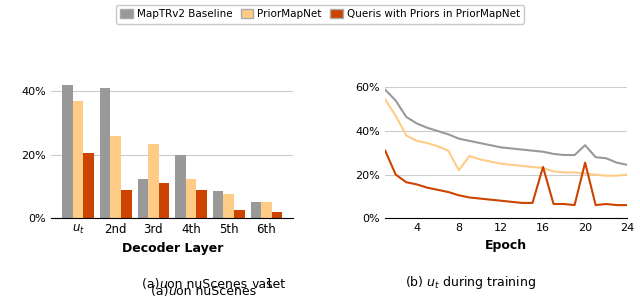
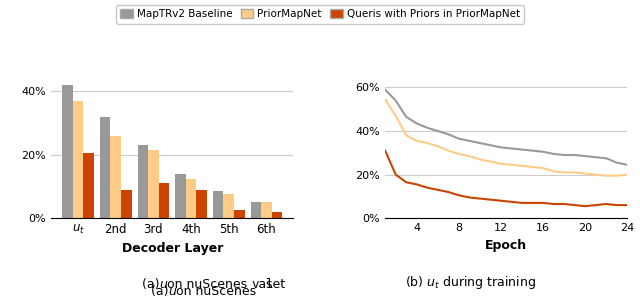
MapTRv2 Baseline/2nd: 41.0% -> 32.0%
MapTRv2 Baseline/3rd: 12.5% -> 23.0%
PriorMapNet/3rd: 23.5% -> 21.5%
MapTRv2 Baseline/4th: 20.0% -> 14.0%
PriorMapNet/8: 22.0% -> 29.5%
Queris with Priors in PriorMapNet/16: 23.5% -> 7.0%
MapTRv2 Baseline/20: 33.5% -> 28.5%
Queris with Priors in PriorMapNet/20: 25.5% -> 5.5%
